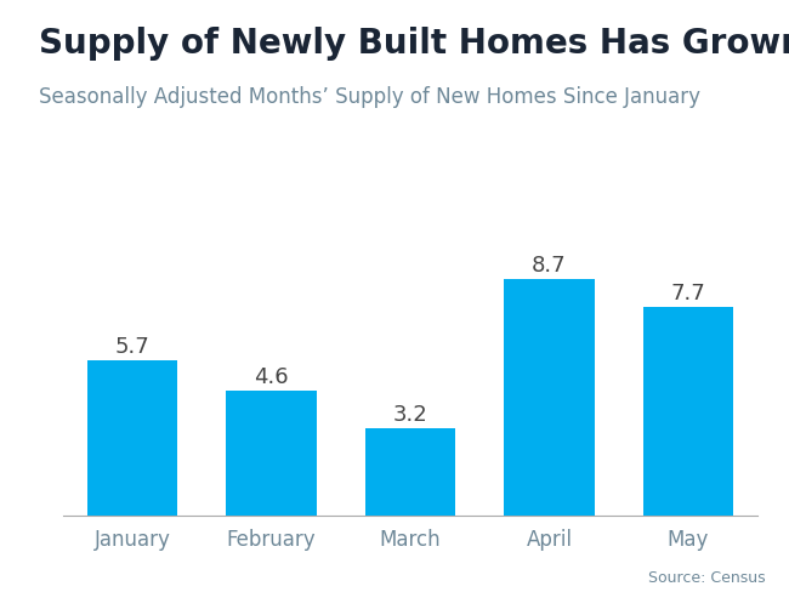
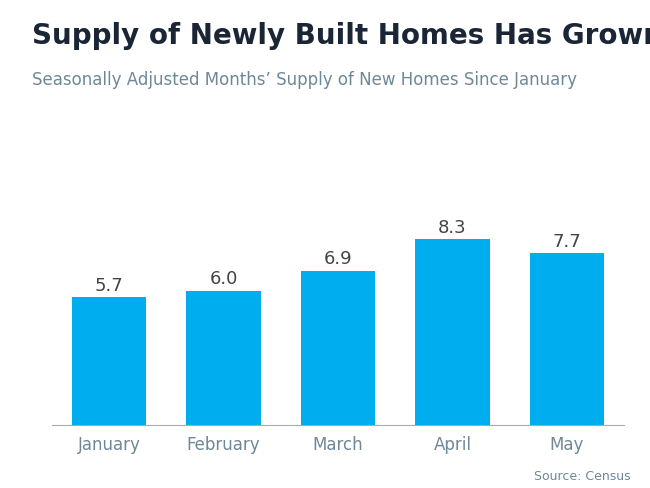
February: 4.6 -> 6.0
March: 3.2 -> 6.9
April: 8.7 -> 8.3
